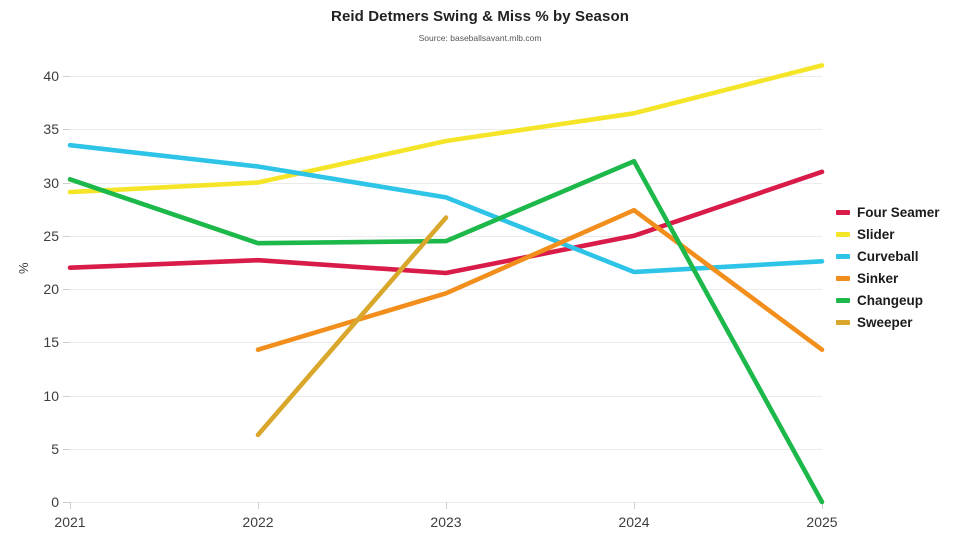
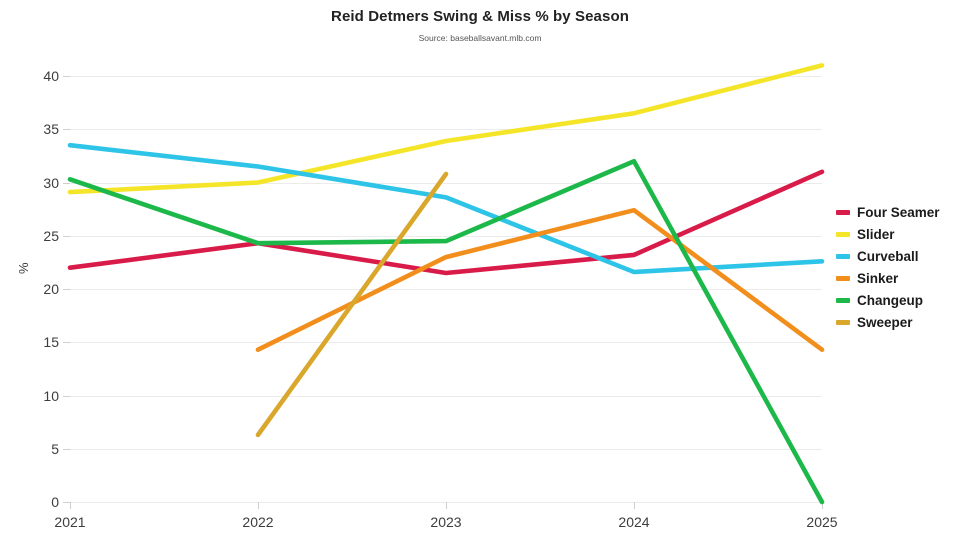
Four Seamer/2022: 22.7 -> 24.3
Sinker/2023: 19.6 -> 23.0
Sweeper/2023: 26.7 -> 30.8
Four Seamer/2024: 25.0 -> 23.2
